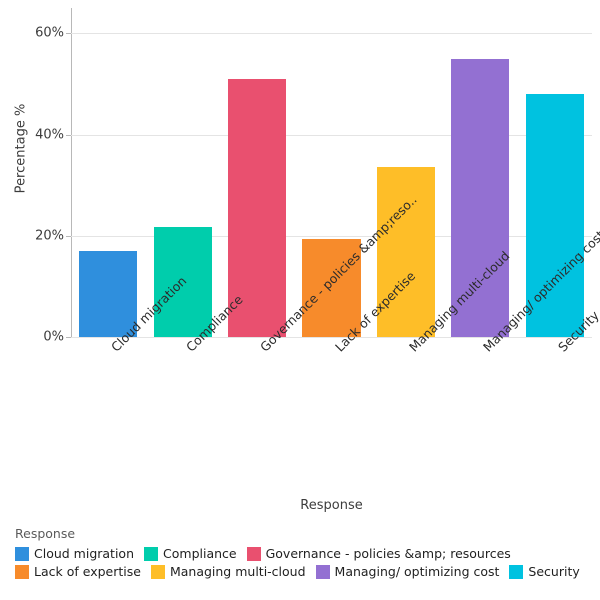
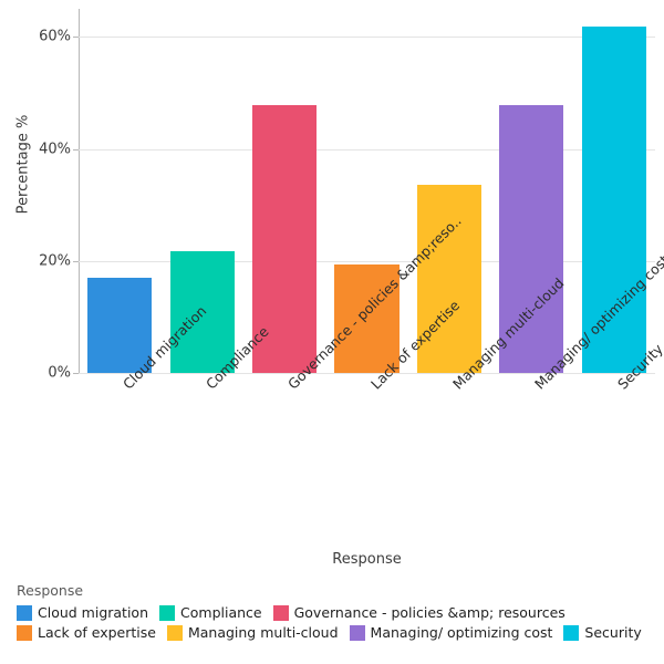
Governance - policies &amp; resources: 51% -> 48%
Managing/ optimizing cost: 55% -> 48%
Security: 48% -> 62%
